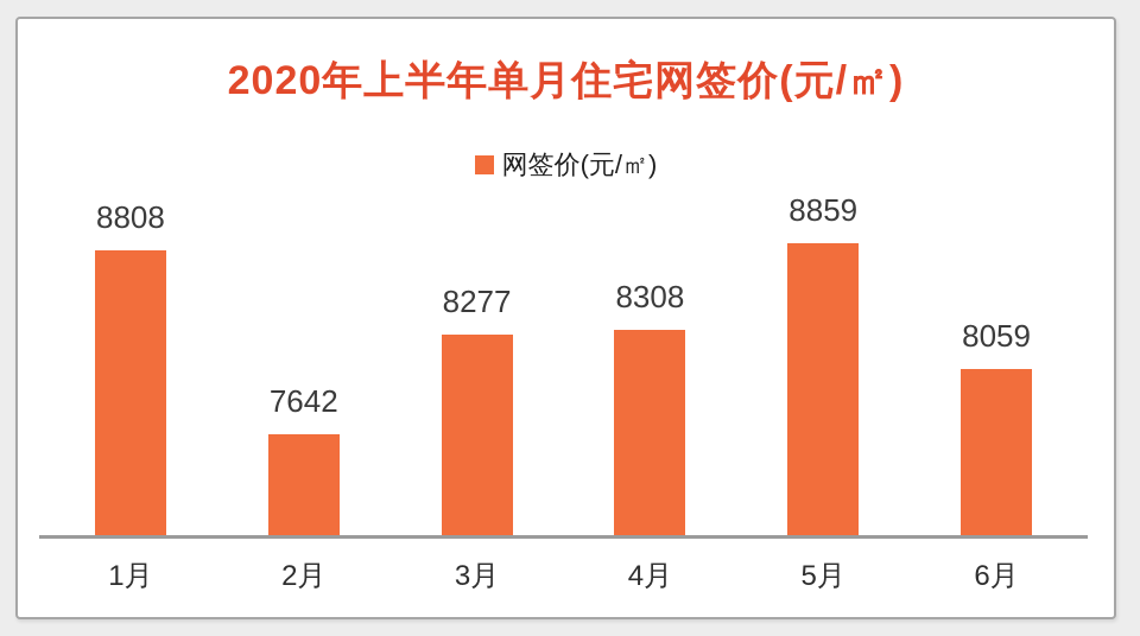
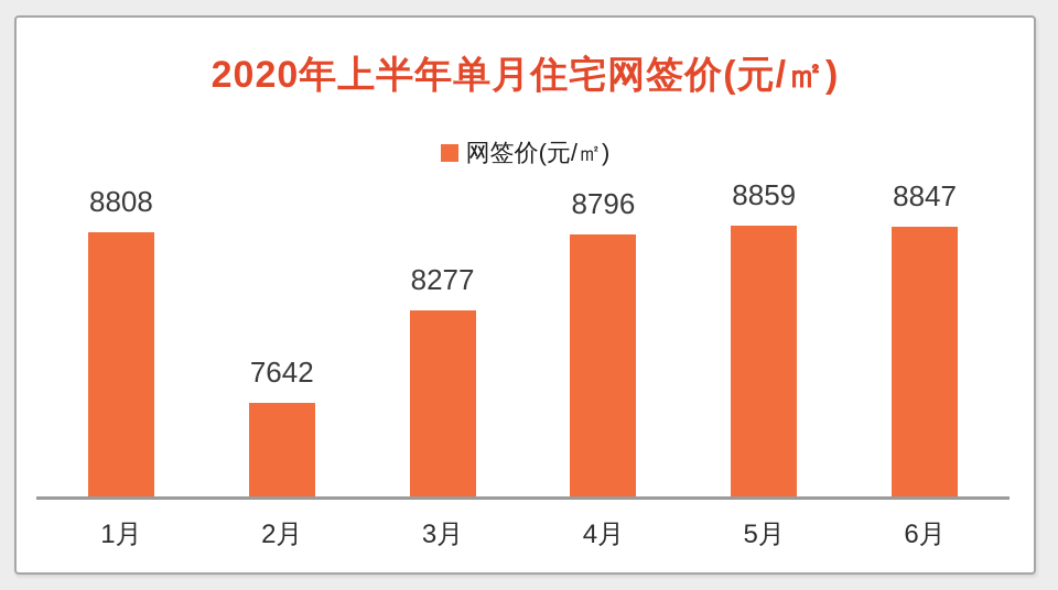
4月: 8308 -> 8796
6月: 8059 -> 8847
